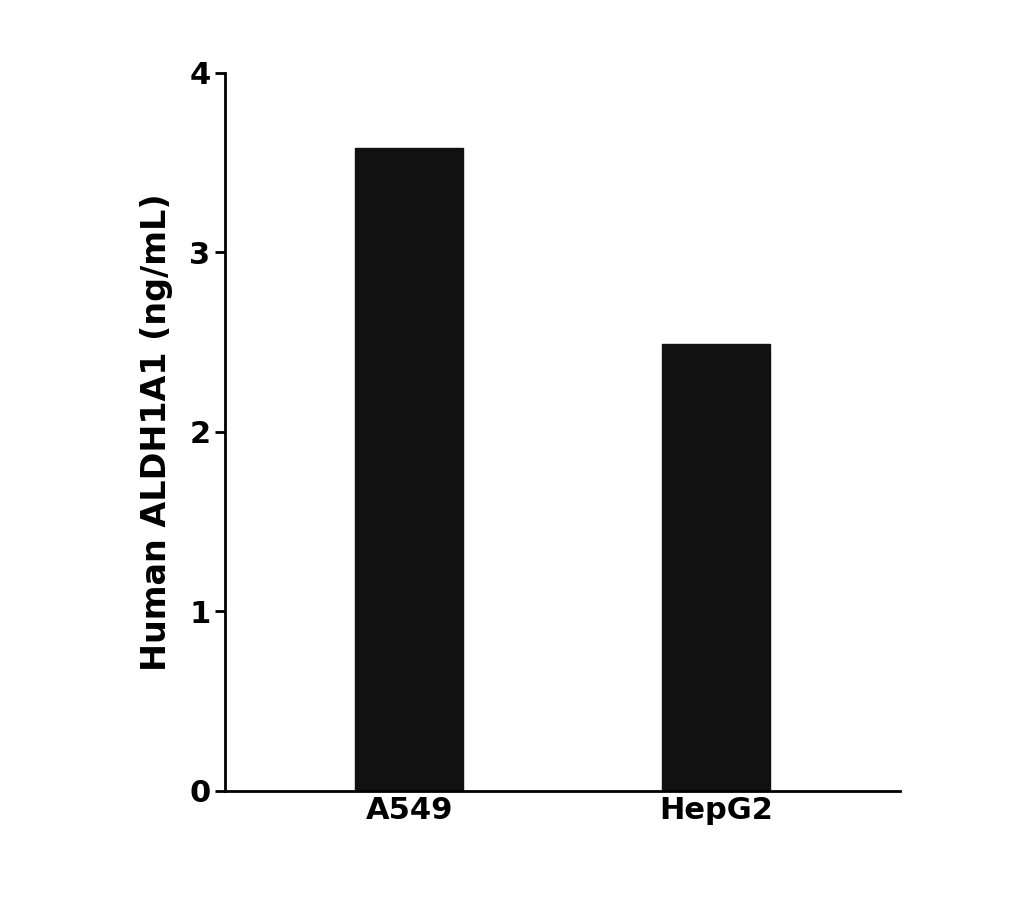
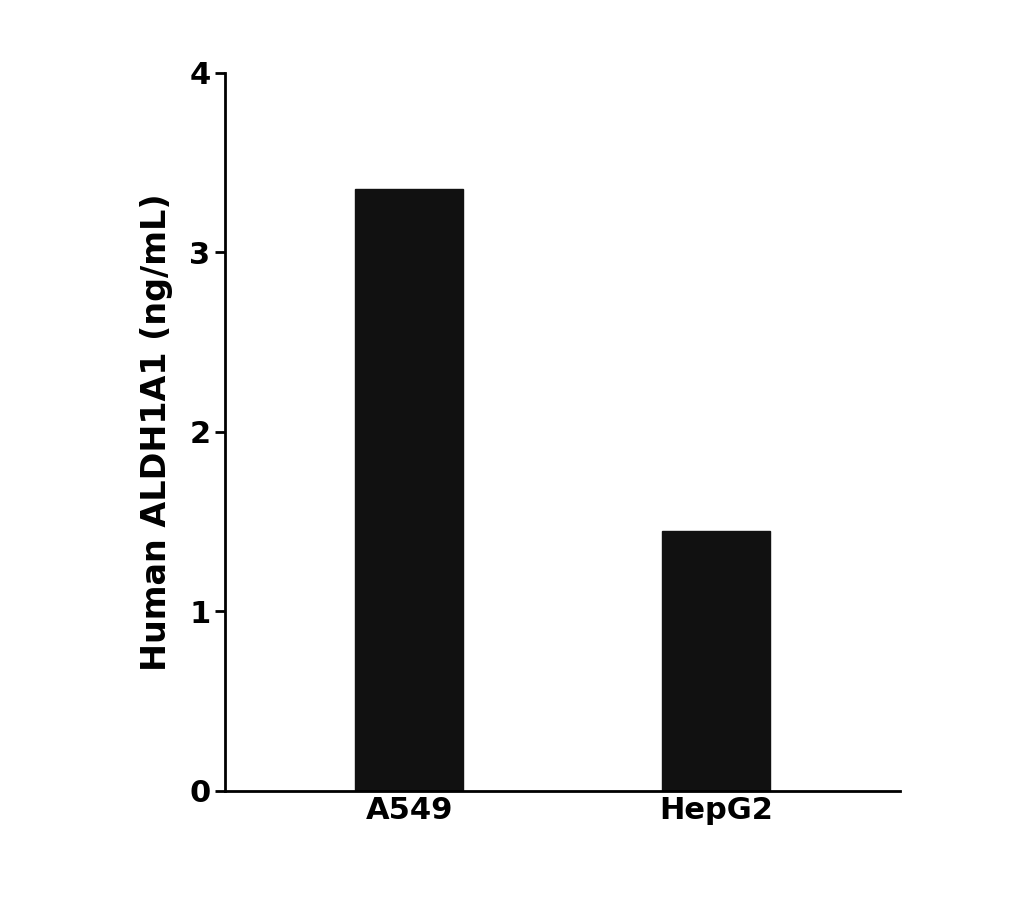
A549: 3.58 -> 3.35
HepG2: 2.49 -> 1.45
